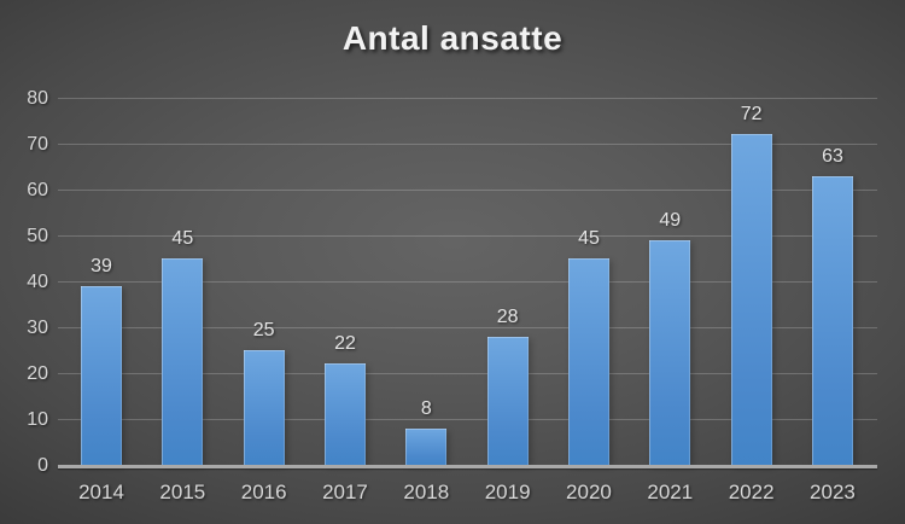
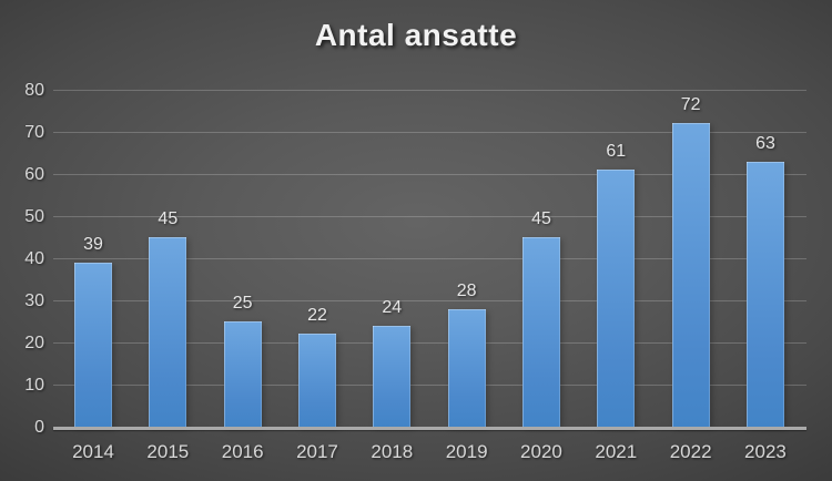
2018: 8 -> 24
2021: 49 -> 61
